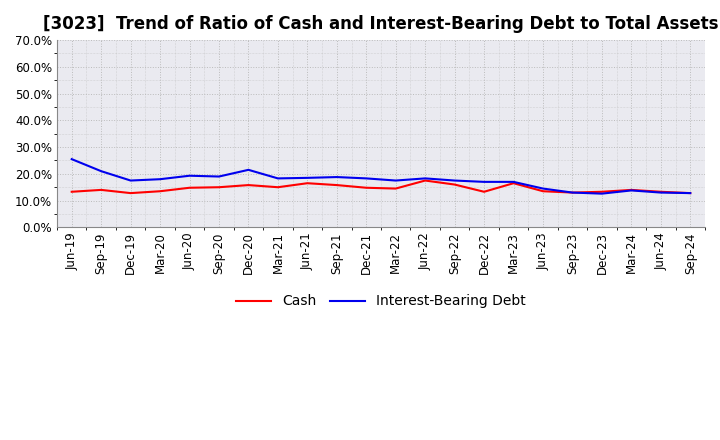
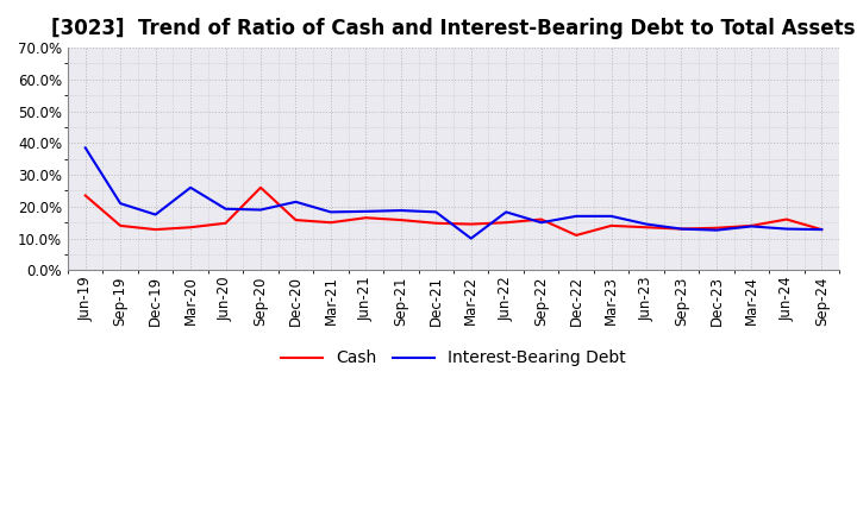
Cash/Jun-19: 13.3% -> 23.5%
Interest-Bearing Debt/Jun-19: 25.5% -> 38.5%
Interest-Bearing Debt/Mar-20: 18.0% -> 26.0%
Cash/Sep-20: 15.0% -> 26.0%
Interest-Bearing Debt/Mar-22: 17.5% -> 10.0%
Cash/Jun-22: 17.5% -> 15.0%
Interest-Bearing Debt/Sep-22: 17.5% -> 15.0%
Cash/Dec-22: 13.3% -> 11.0%
Cash/Mar-23: 16.5% -> 14.0%
Cash/Jun-24: 13.3% -> 16.0%
